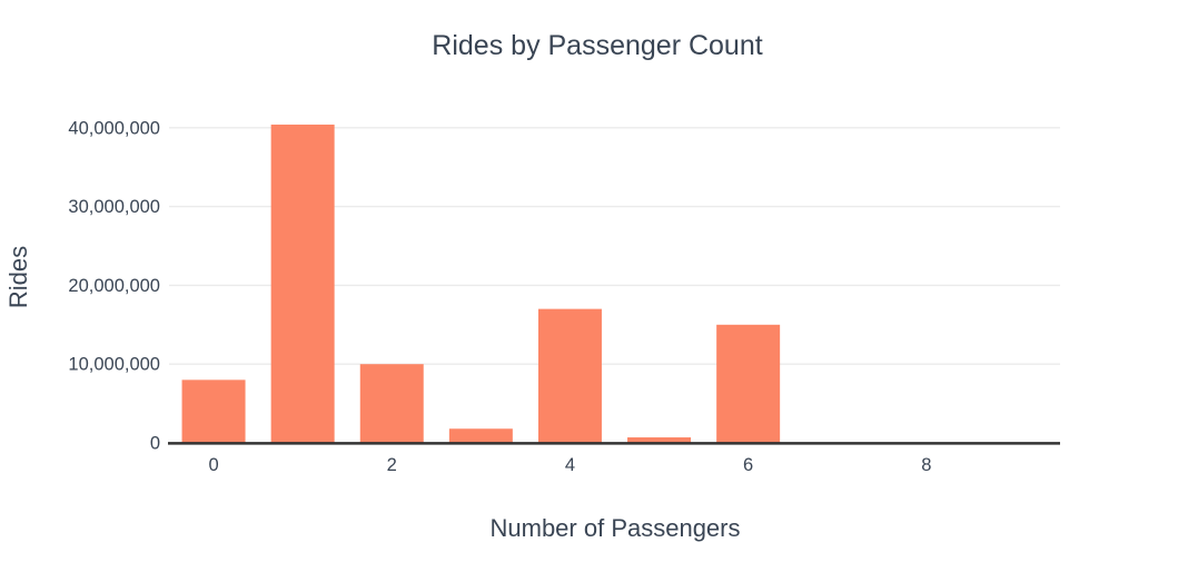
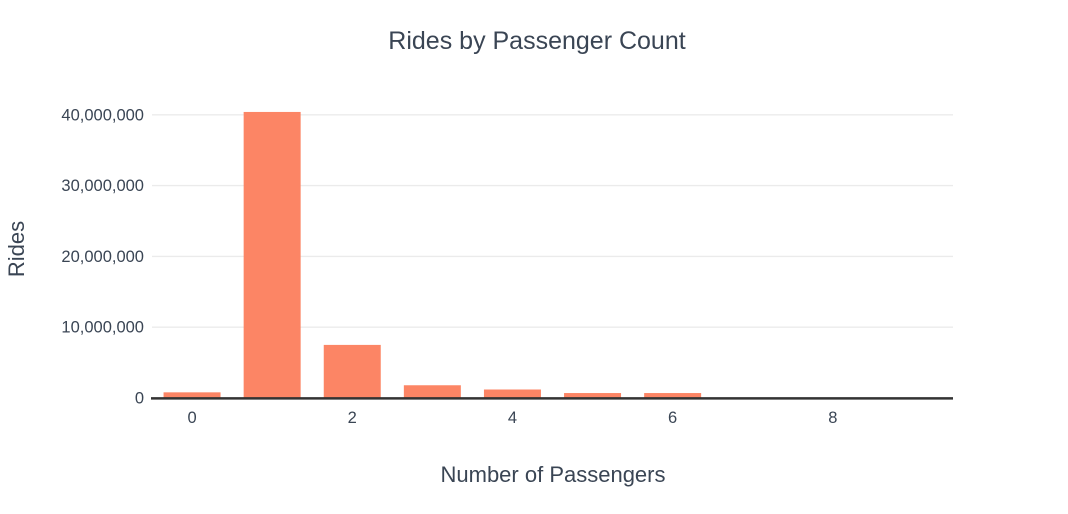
0: 8000000 -> 1000000
2: 10000000 -> 8000000
4: 17000000 -> 1000000
6: 15000000 -> 1000000
